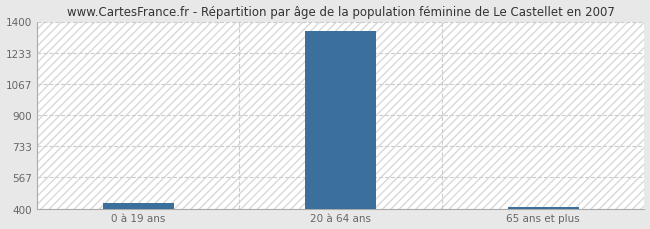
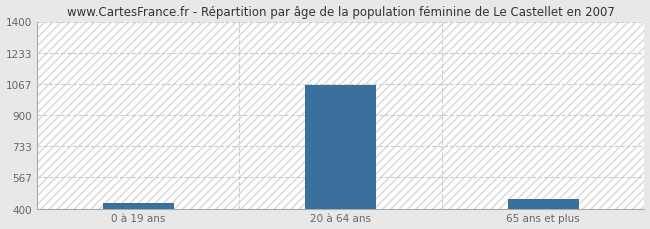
20 à 64 ans: 1350 -> 1060
65 ans et plus: 410 -> 450
